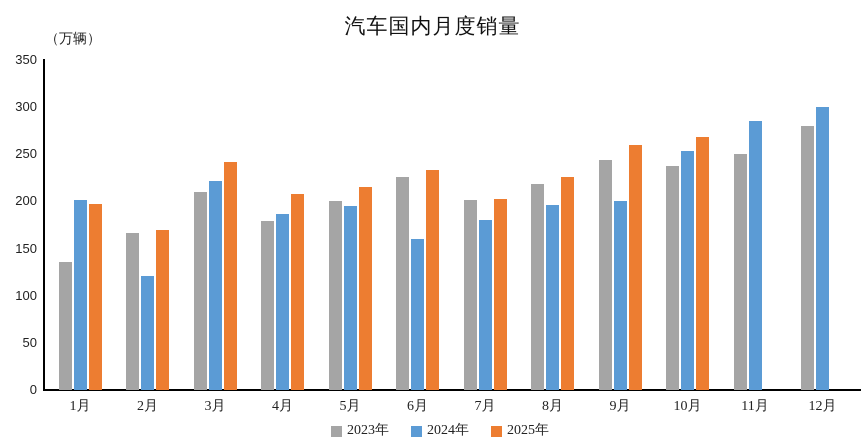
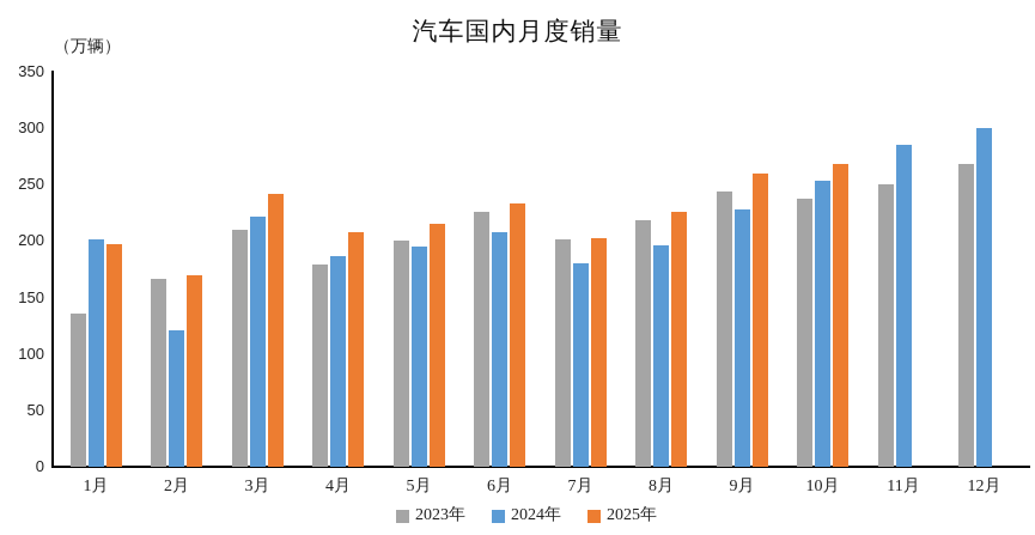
2024年/6月: 160 -> 210
2024年/9月: 200 -> 230
2023年/12月: 280 -> 270
